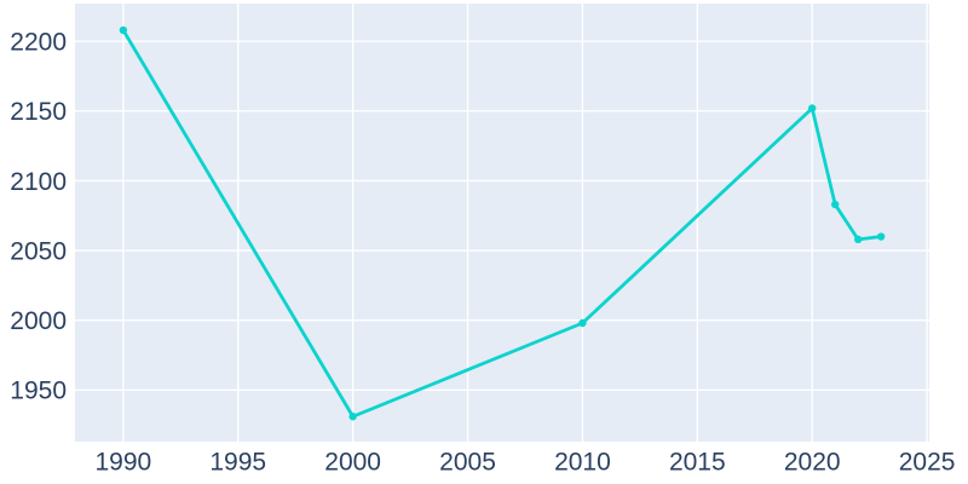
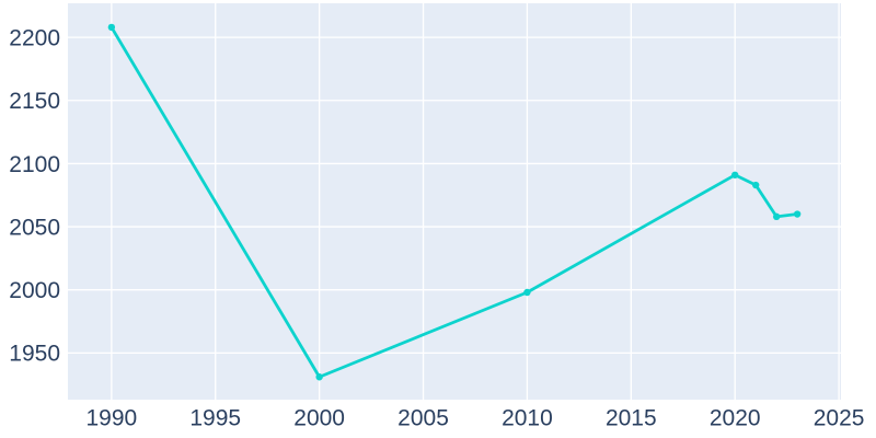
2020: 2152 -> 2091
